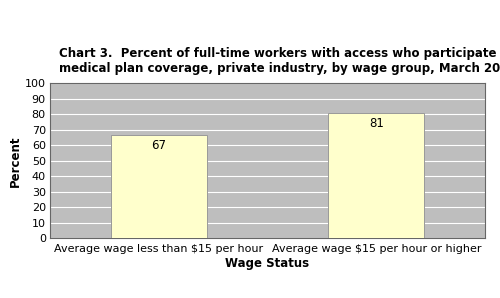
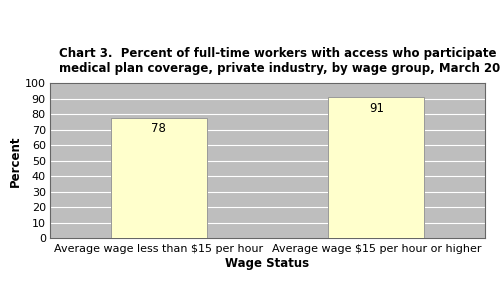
Average wage less than $15 per hour: 67 -> 78
Average wage $15 per hour or higher: 81 -> 91
